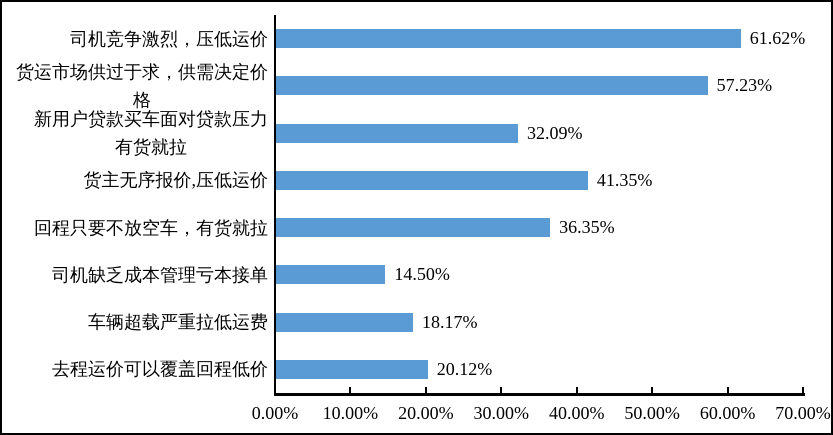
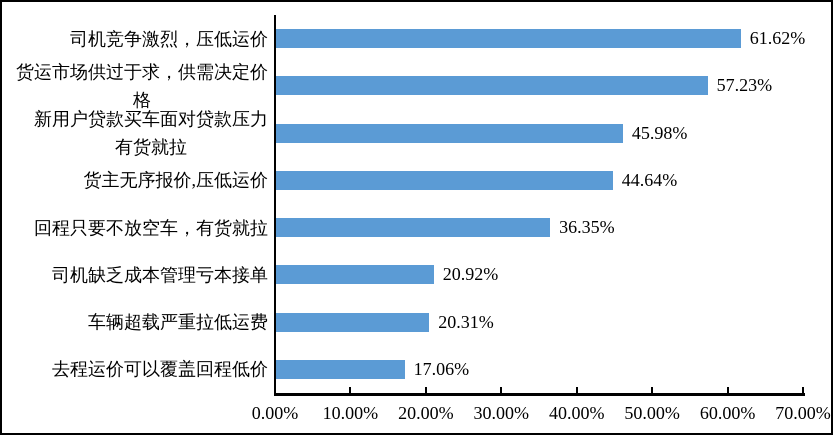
新用户贷款买车面对贷款压力 有货就拉: 32.09% -> 45.98%
货主无序报价,压低运价: 41.35% -> 44.64%
司机缺乏成本管理亏本接单: 14.50% -> 20.92%
车辆超载严重拉低运费: 18.17% -> 20.31%
去程运价可以覆盖回程低价: 20.12% -> 17.06%
